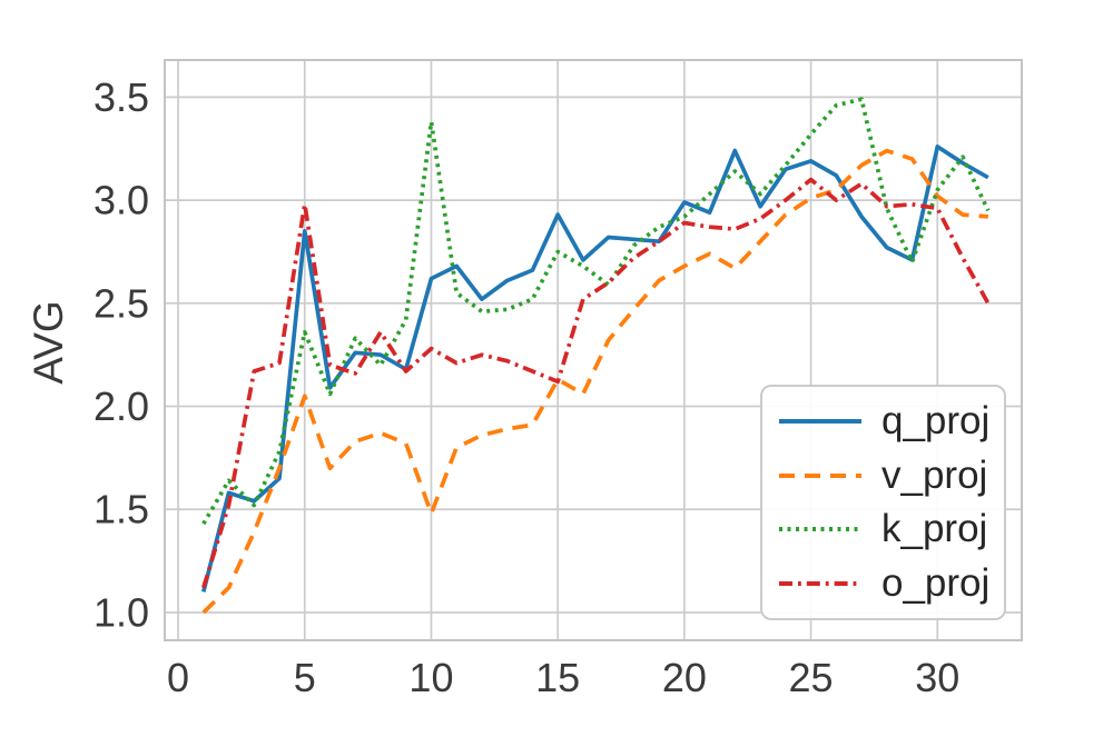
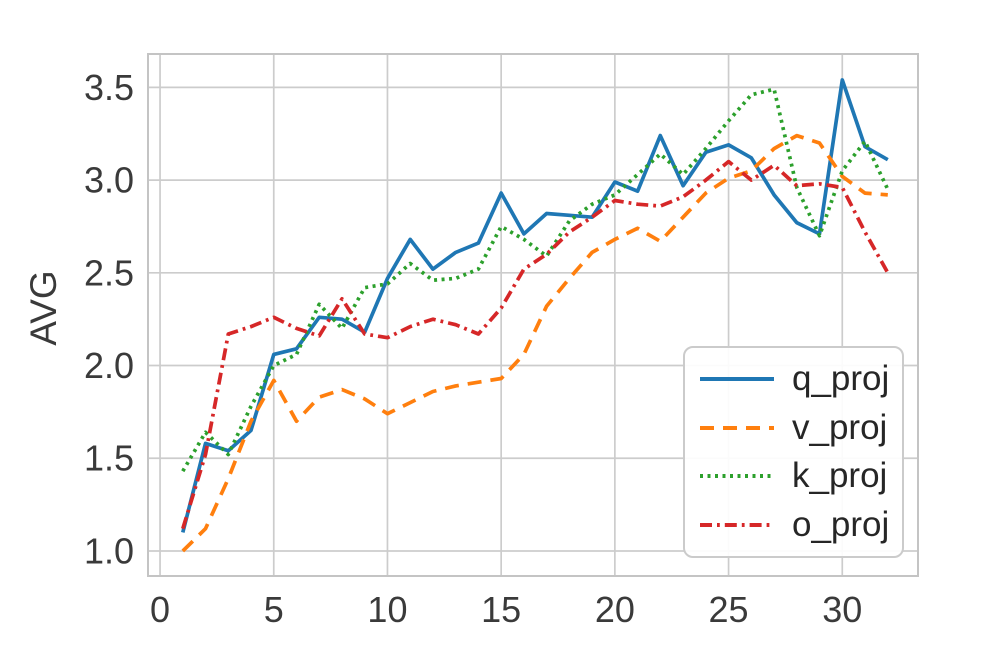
q_proj/5: 2.85 -> 2.06
v_proj/5: 2.05 -> 1.92
k_proj/5: 2.36 -> 2.00
o_proj/5: 2.98 -> 2.26
q_proj/10: 2.62 -> 2.47
v_proj/10: 1.48 -> 1.74
k_proj/10: 3.38 -> 2.44
o_proj/10: 2.28 -> 2.15
v_proj/15: 2.13 -> 1.93
o_proj/15: 2.12 -> 2.31
q_proj/30: 3.26 -> 3.54
